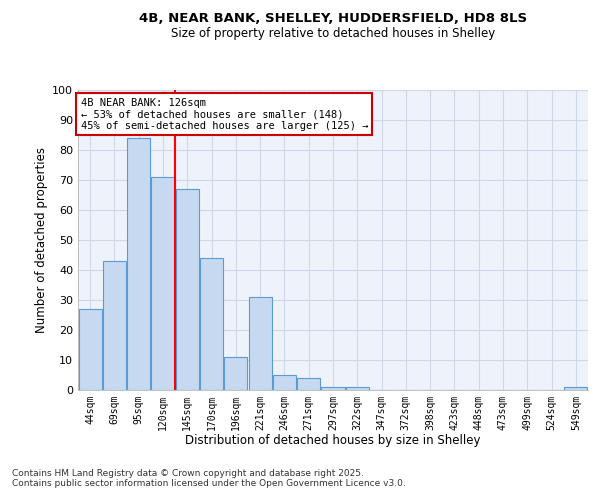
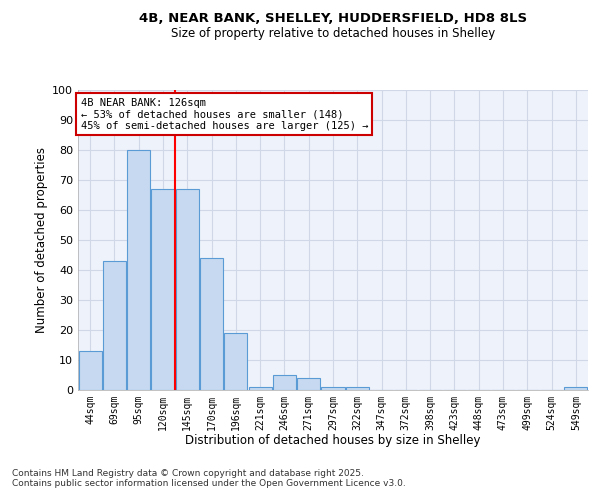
44sqm: 27 -> 13
95sqm: 84 -> 80
120sqm: 71 -> 67
196sqm: 11 -> 19
221sqm: 31 -> 1
